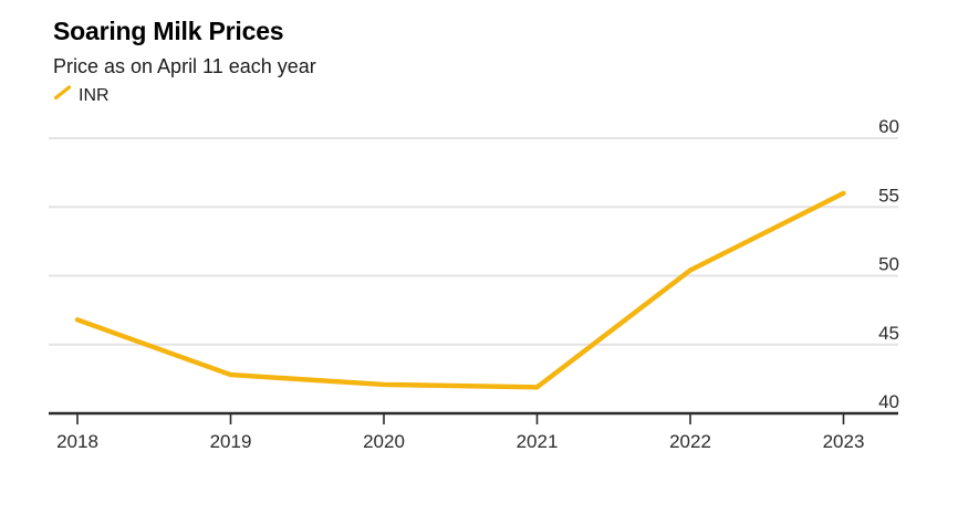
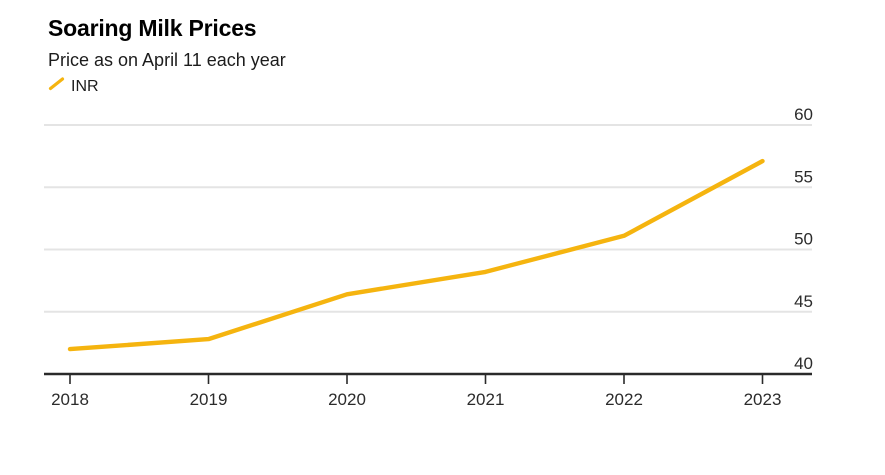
2018: 46.8 -> 42.0
2020: 42.1 -> 46.4
2021: 41.9 -> 48.2
2022: 50.4 -> 51.1
2023: 56.0 -> 57.1
